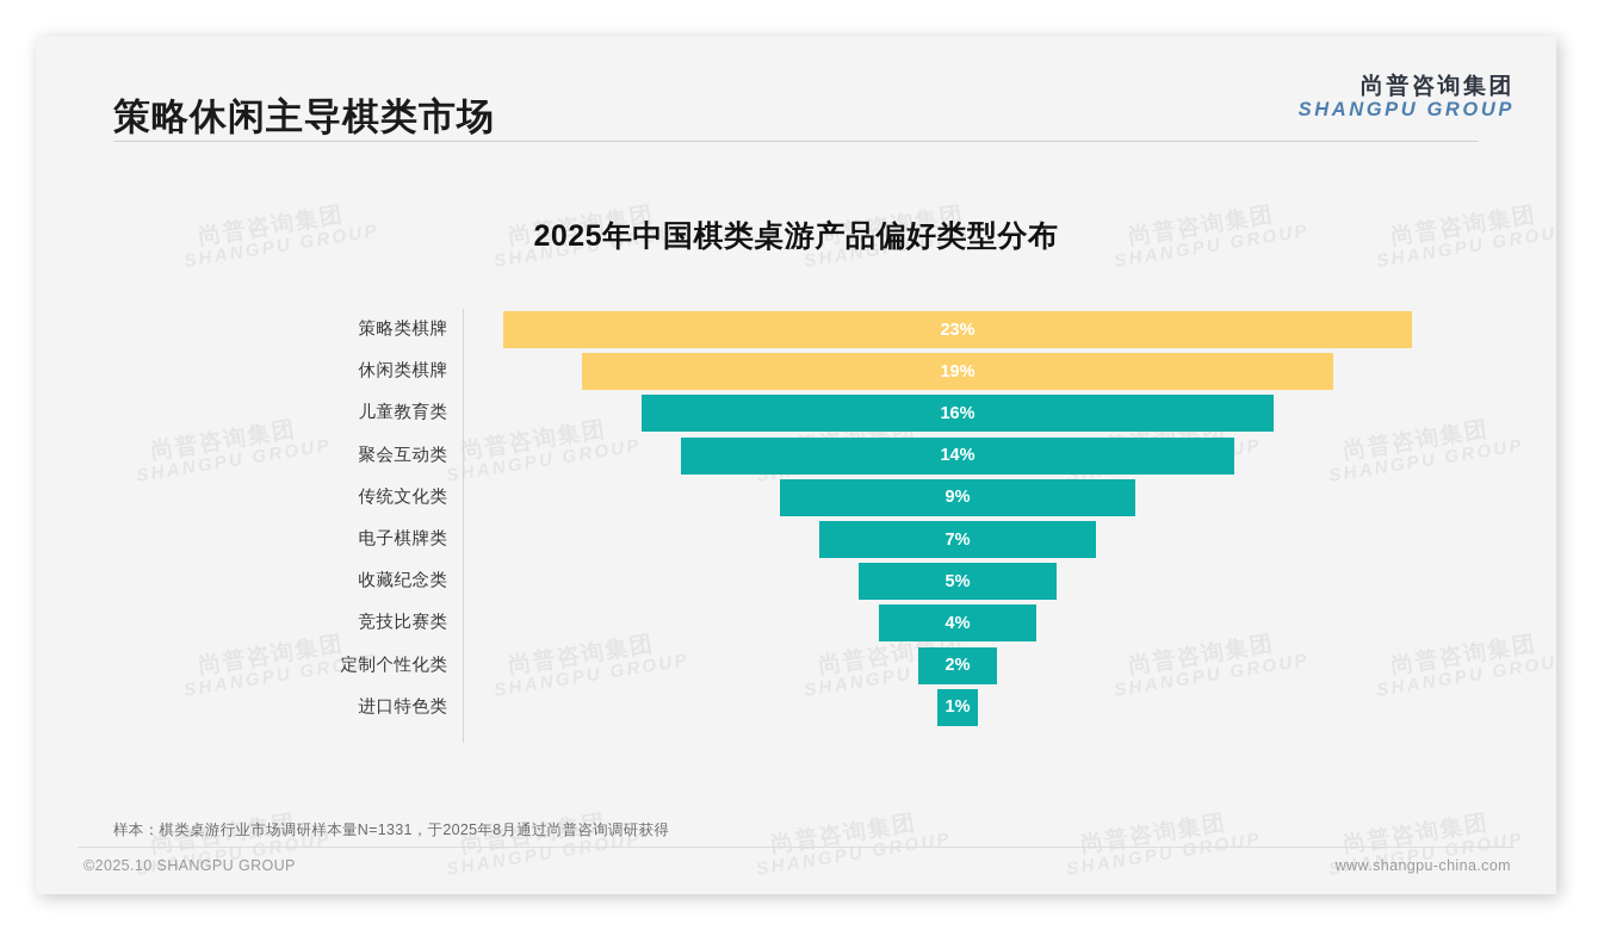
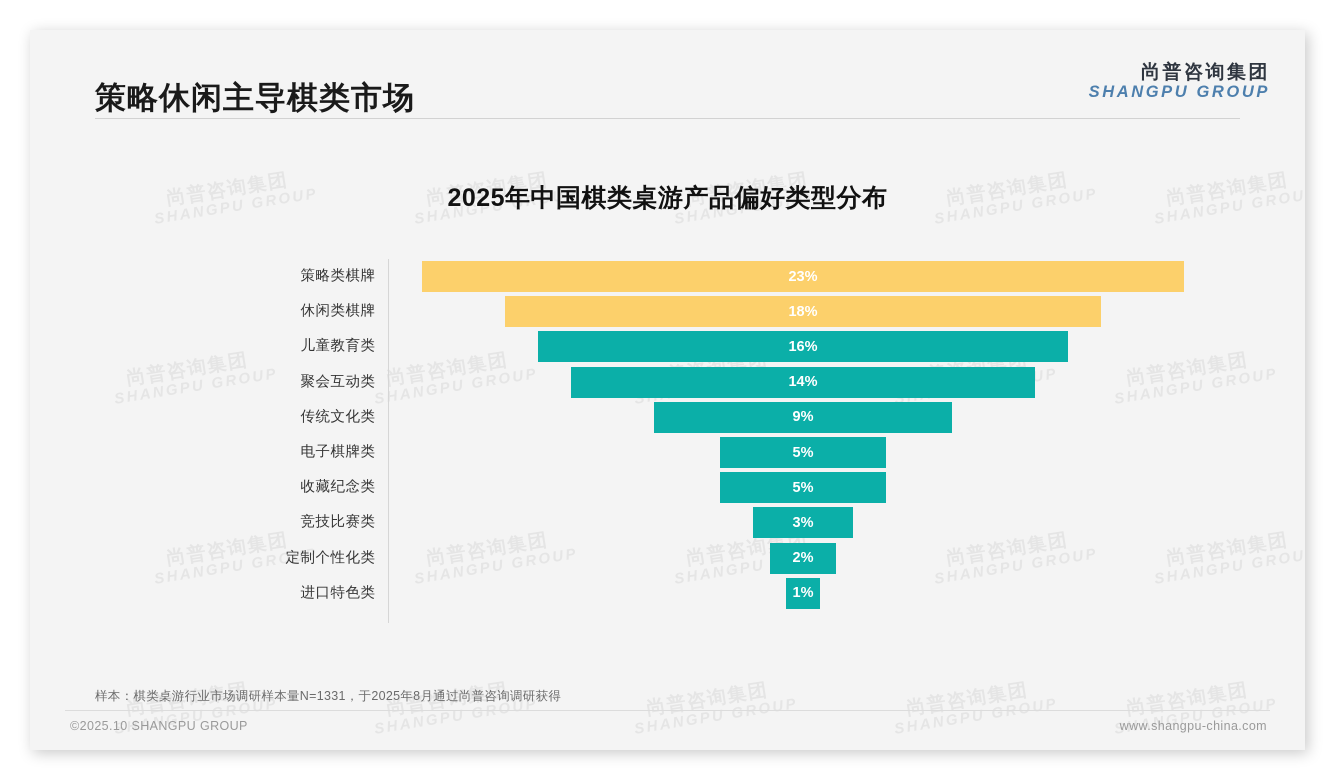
休闲类棋牌: 19% -> 18%
电子棋牌类: 7% -> 5%
竞技比赛类: 4% -> 3%
